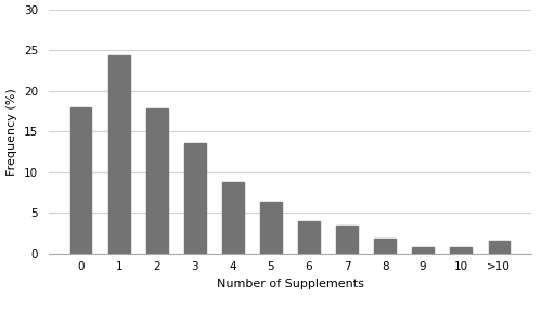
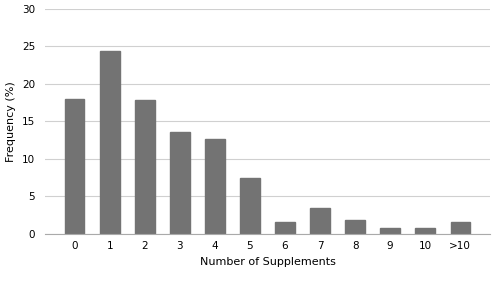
4: 8.7 -> 12.6
5: 6.3 -> 7.4
6: 3.9 -> 1.6
